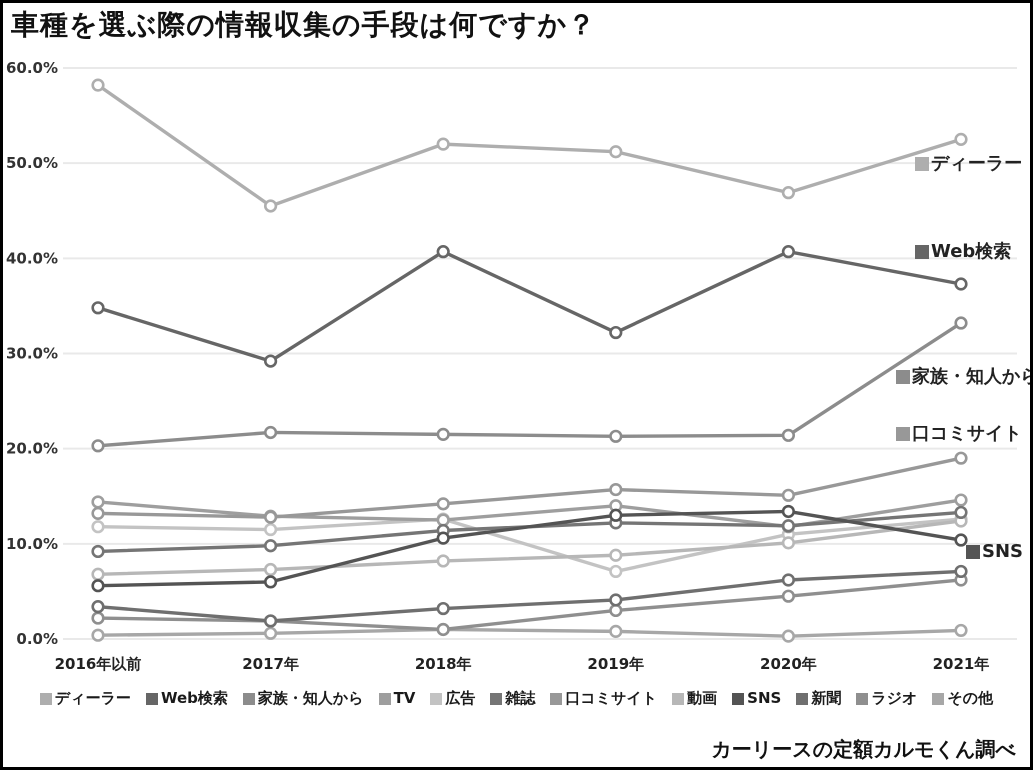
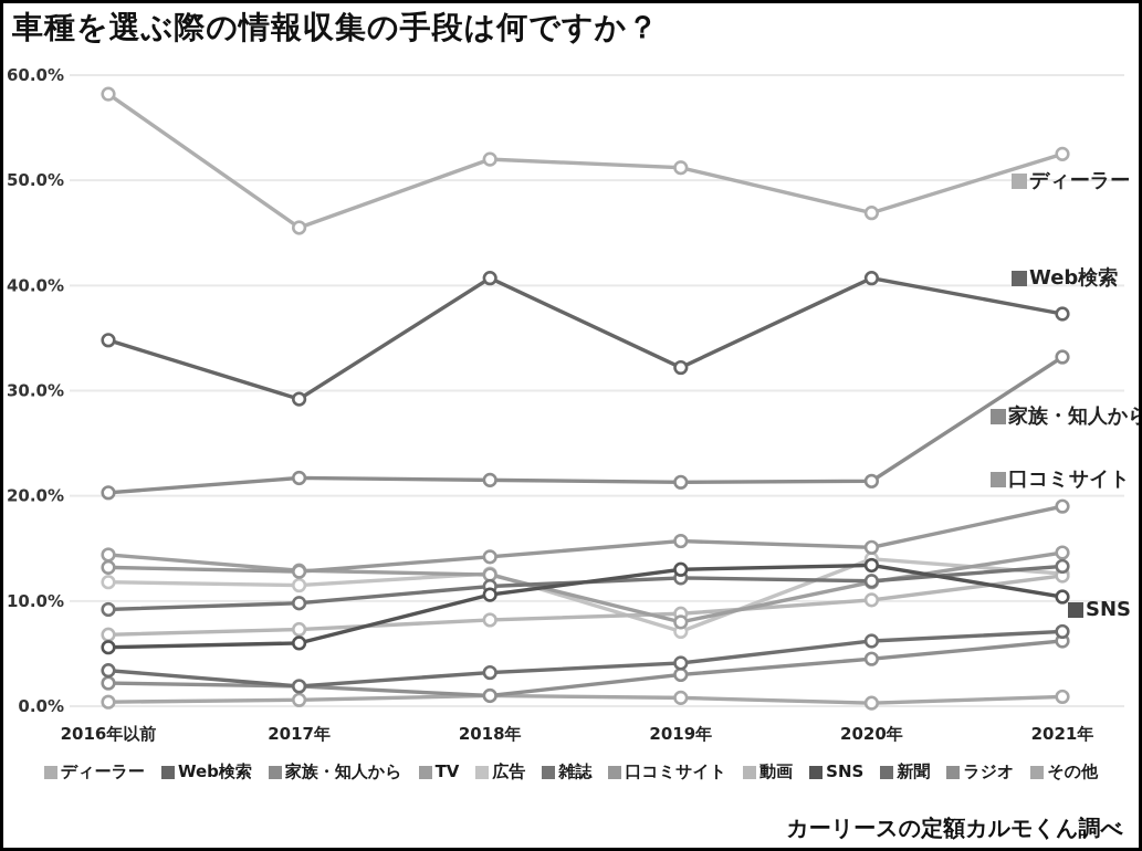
TV/2019年: 14% -> 8%
広告/2020年: 11% -> 14%
